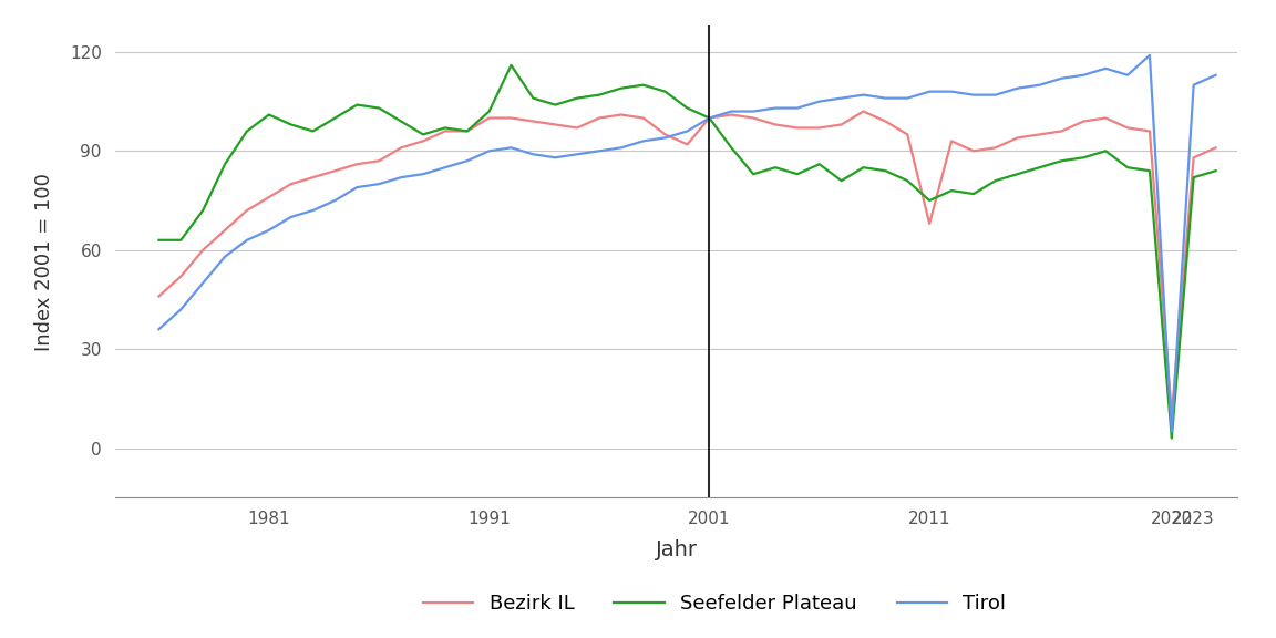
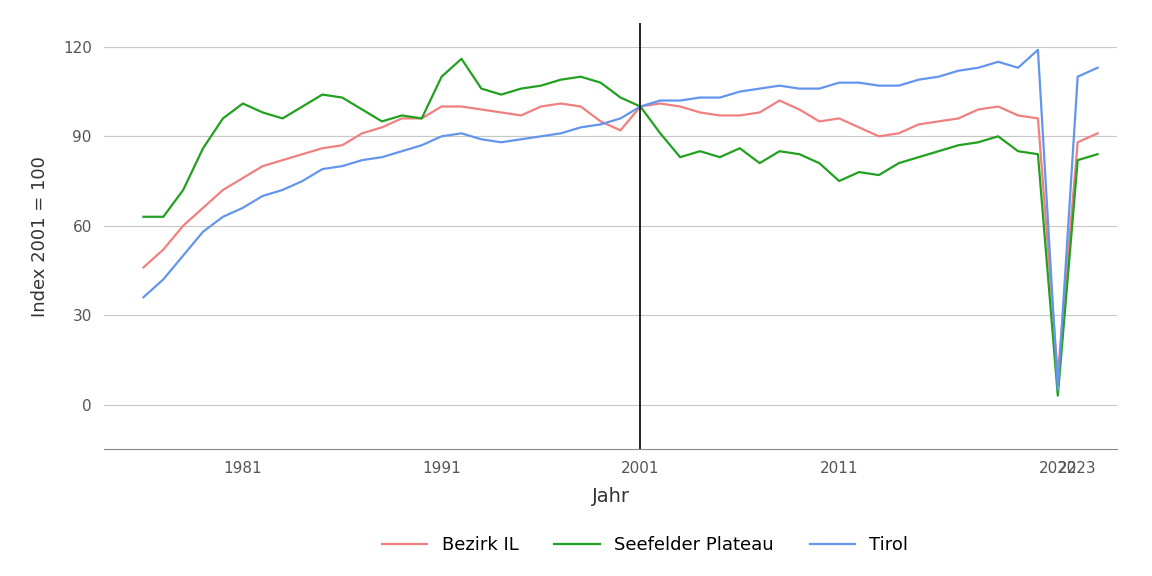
Seefelder Plateau/1991: 102 -> 110
Bezirk IL/2011: 68 -> 96
